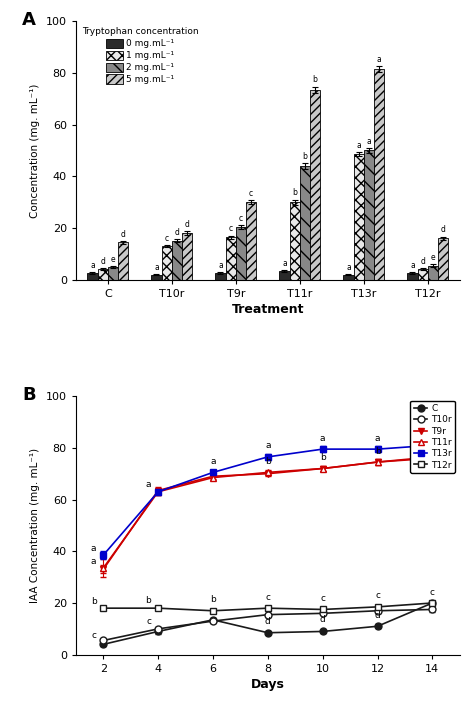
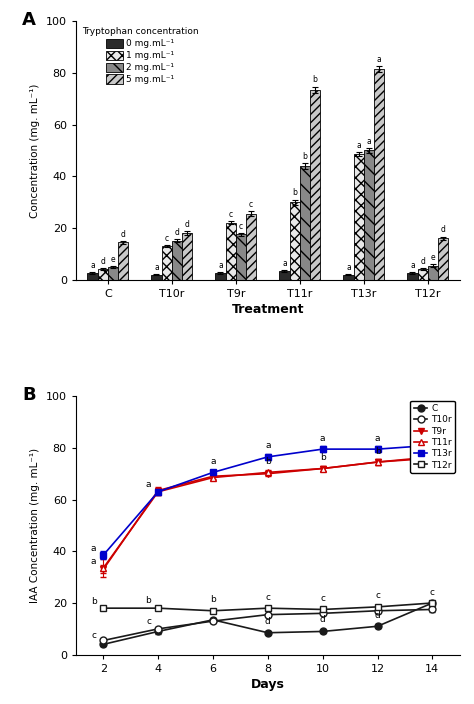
1 mg.mL⁻¹/T9r: 16.5 -> 22.0
2 mg.mL⁻¹/T9r: 20.5 -> 17.5
5 mg.mL⁻¹/T9r: 30.0 -> 25.5
